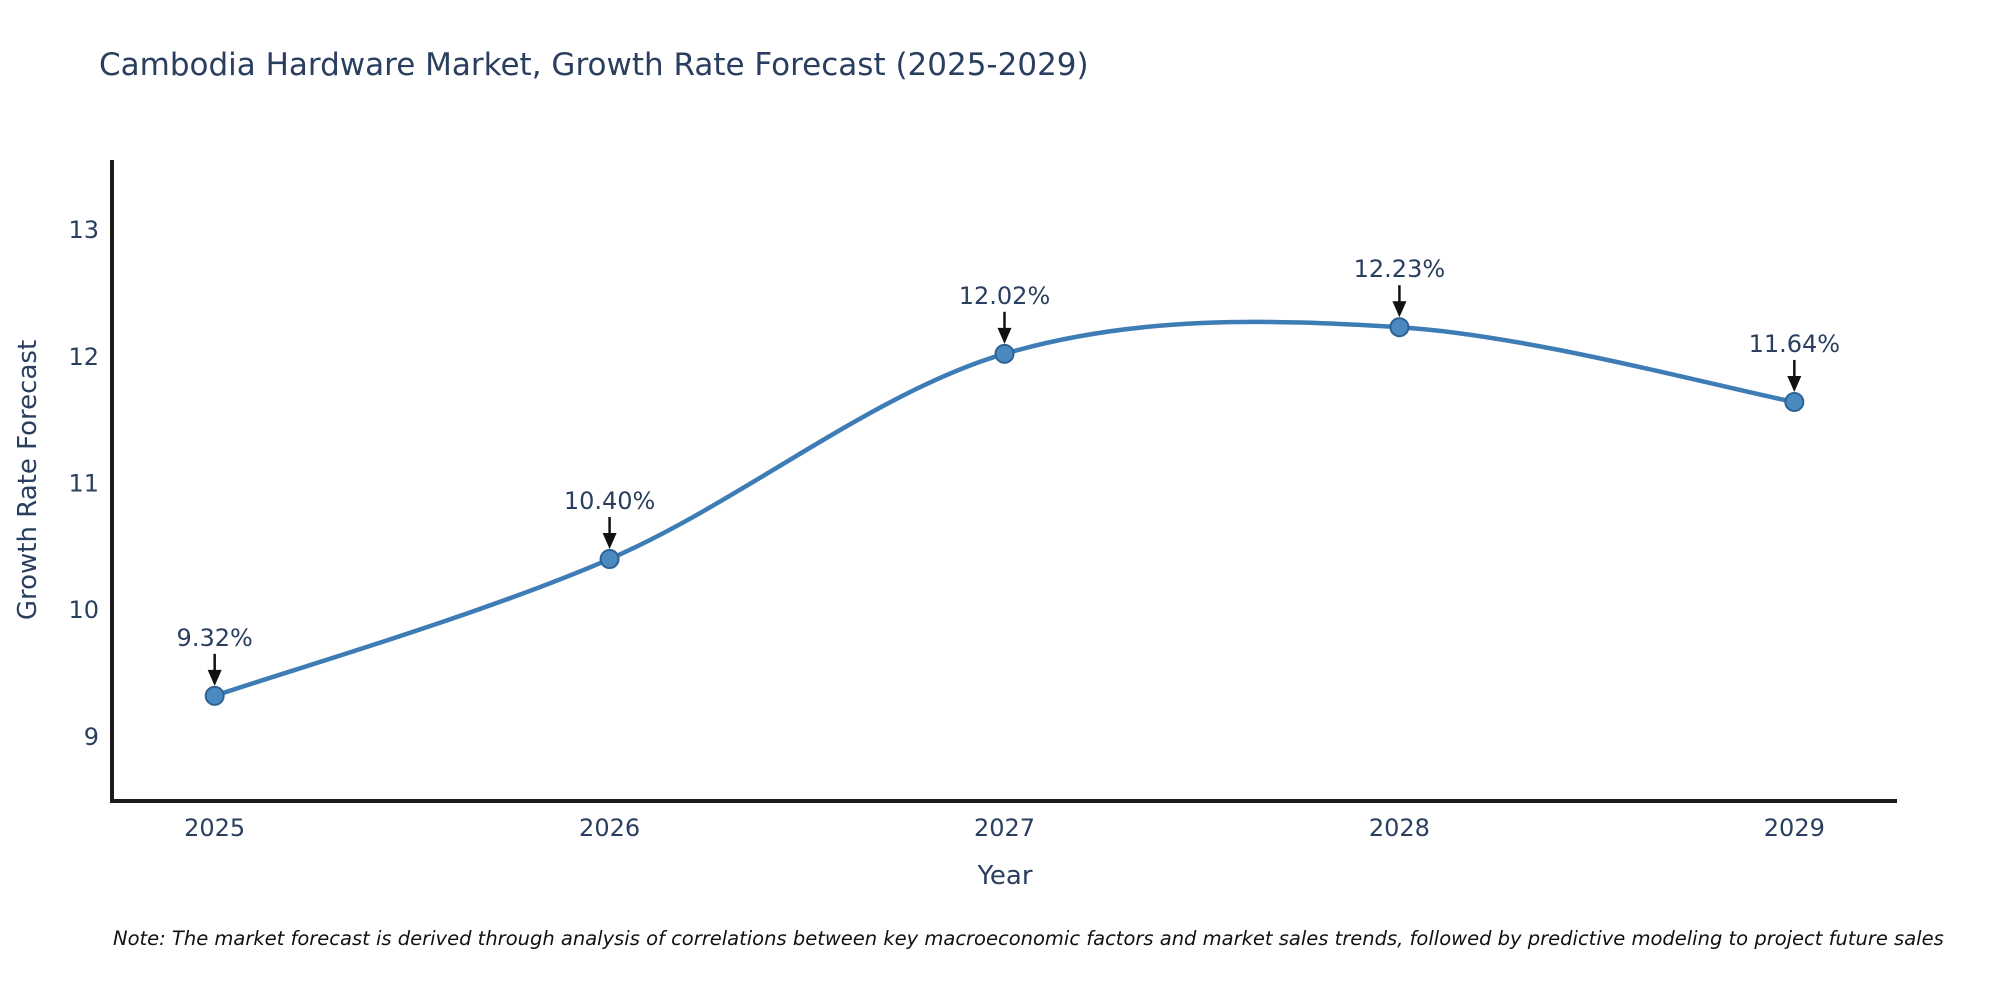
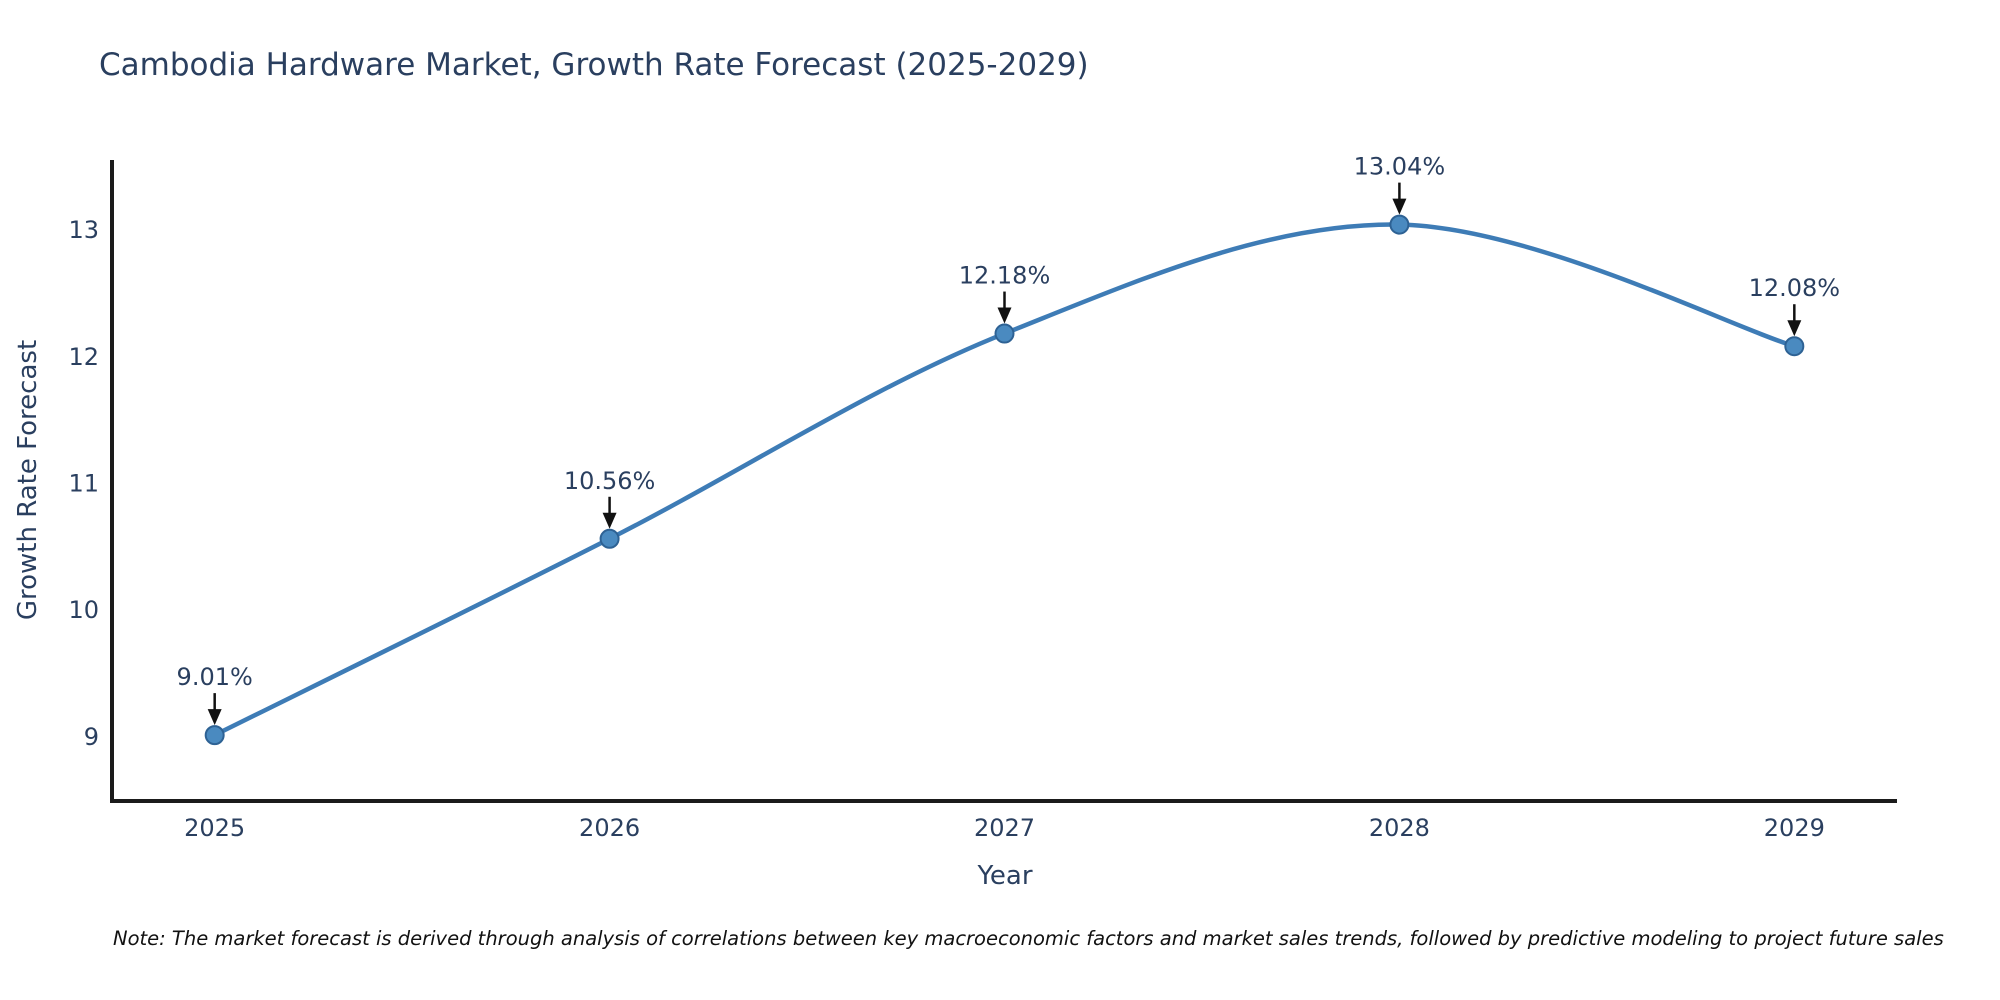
2025: 9.32% -> 9.01%
2026: 10.40% -> 10.56%
2027: 12.02% -> 12.18%
2028: 12.23% -> 13.04%
2029: 11.64% -> 12.08%
